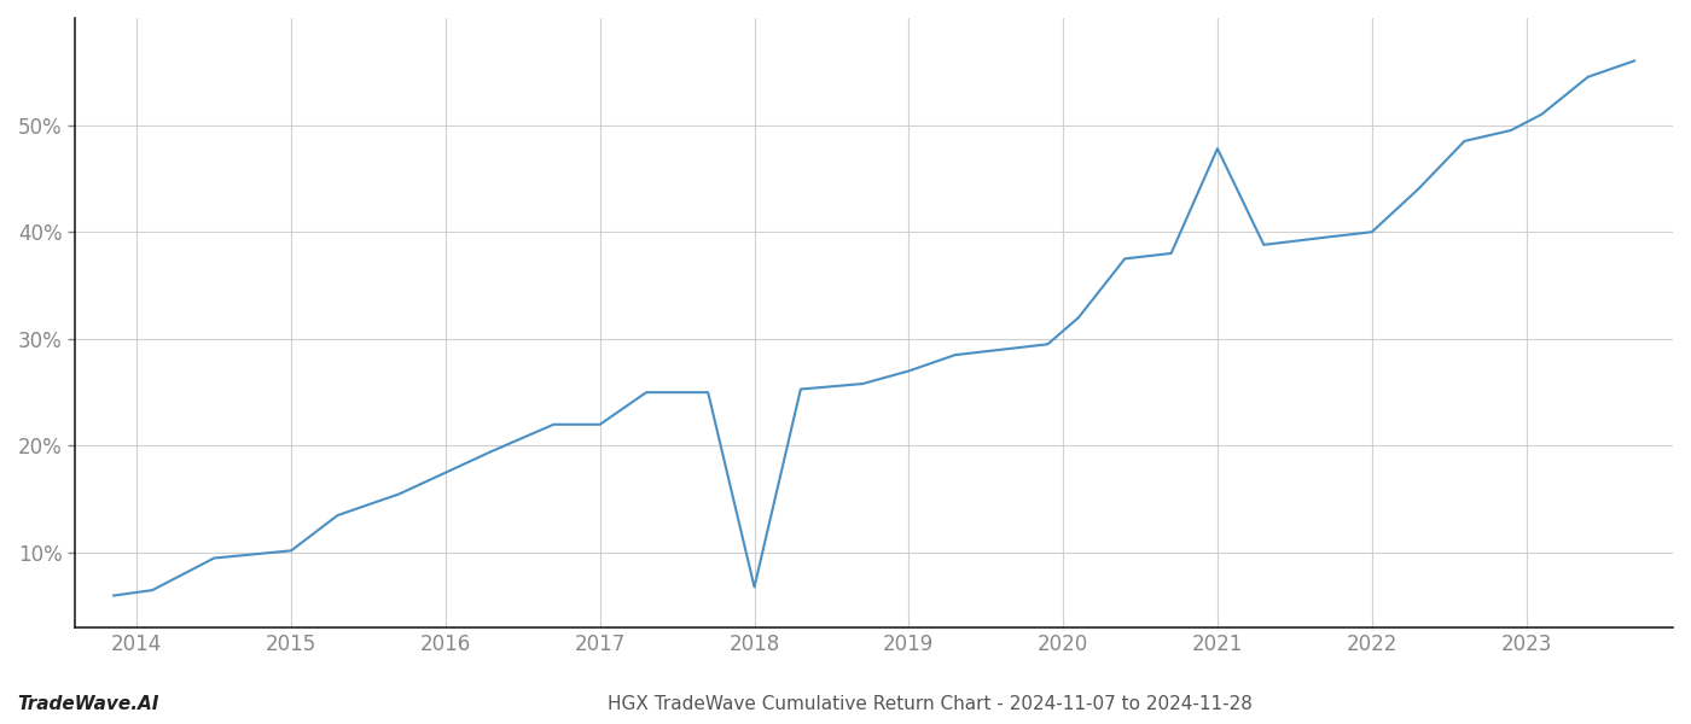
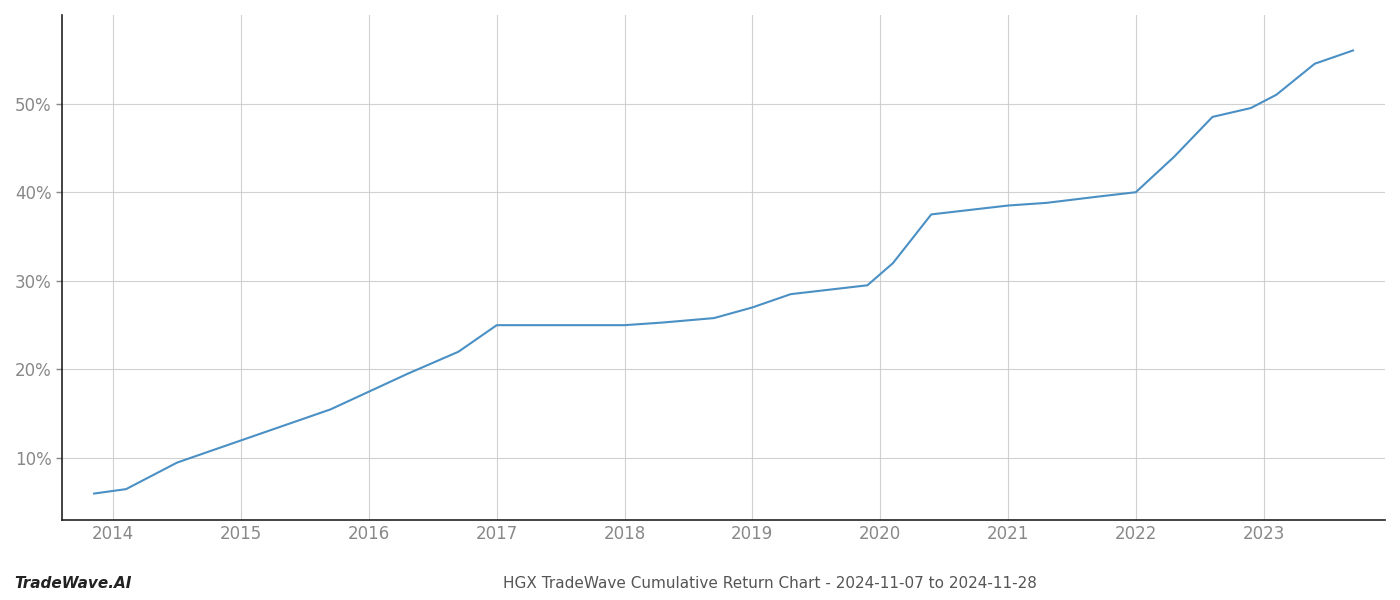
2015: 10.2% -> 12.0%
2017: 22.0% -> 25.0%
2018: 6.8% -> 25.0%
2021: 47.8% -> 38.5%
